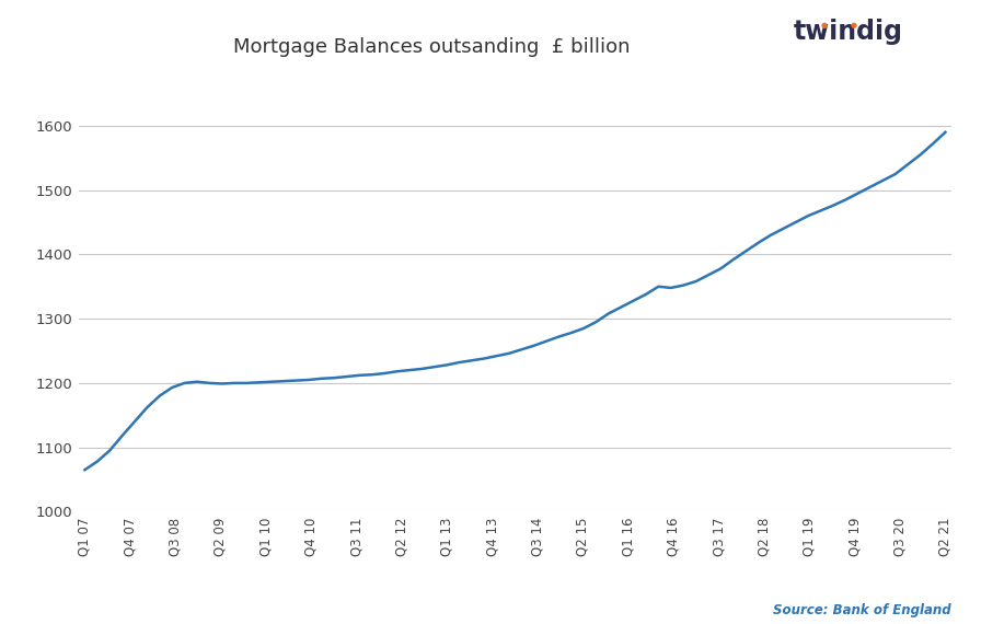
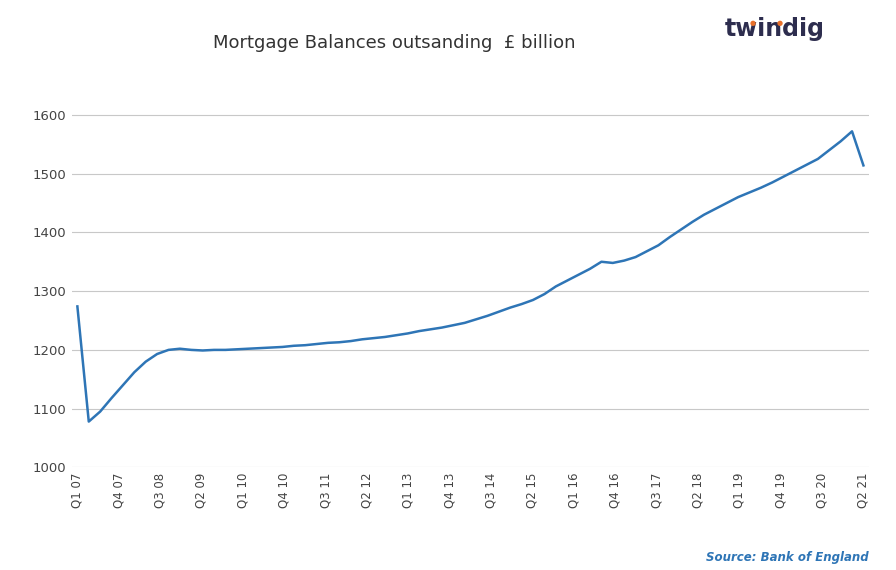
Q1 07: 1065 -> 1274
Q2 21: 1590 -> 1514
